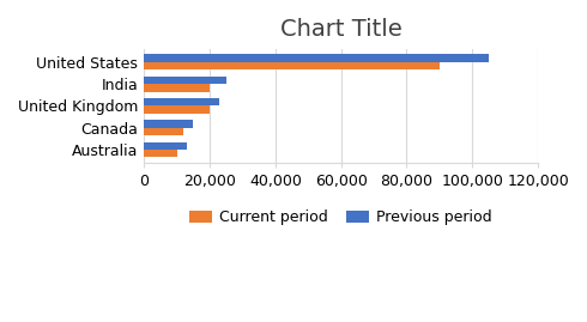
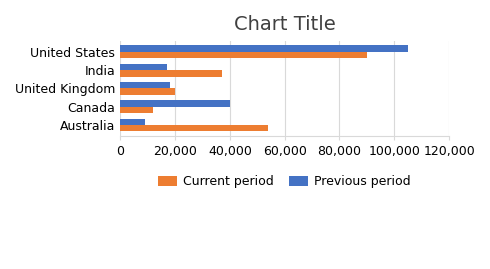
Previous period/India: 25,000 -> 17,000
Current period/India: 20,000 -> 37,000
Previous period/United Kingdom: 23,000 -> 18,000
Previous period/Canada: 15,000 -> 40,000
Previous period/Australia: 13,000 -> 9,000
Current period/Australia: 10,000 -> 54,000
